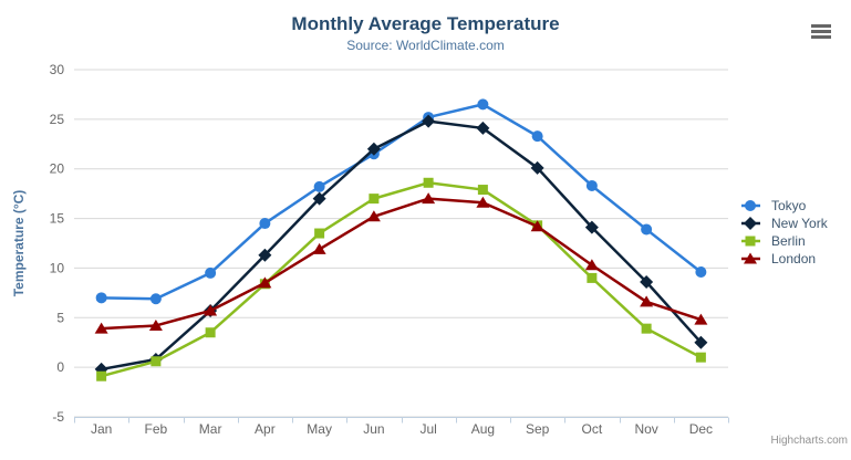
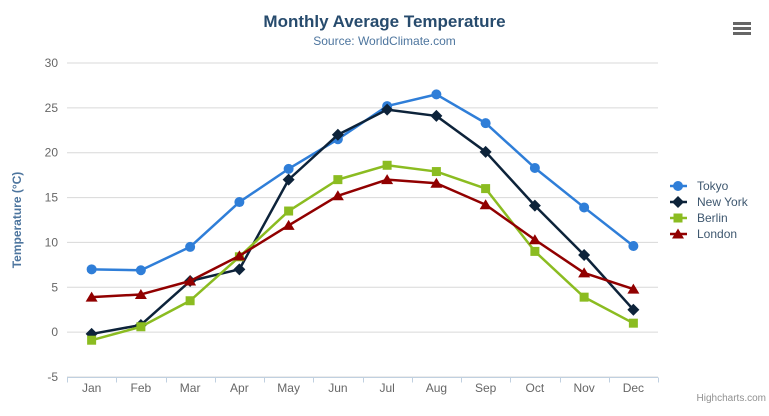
New York/Apr: 11 -> 7
Berlin/Sep: 14 -> 16
